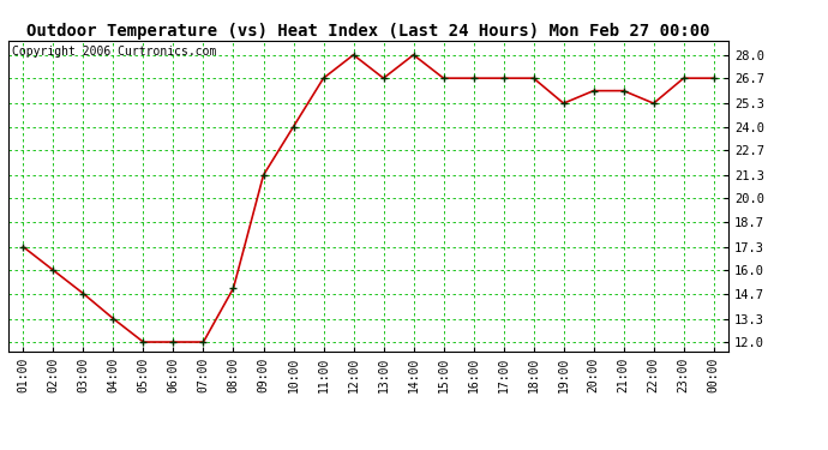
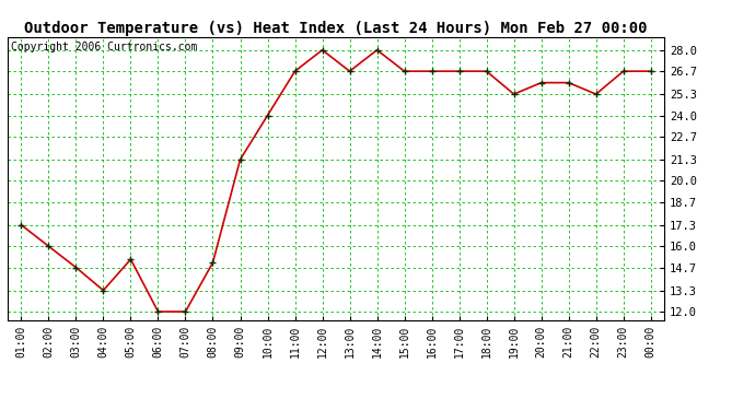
05:00: 12.0 -> 15.2
